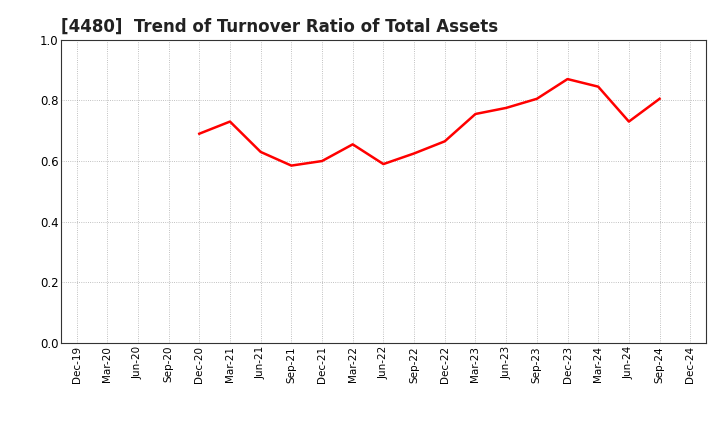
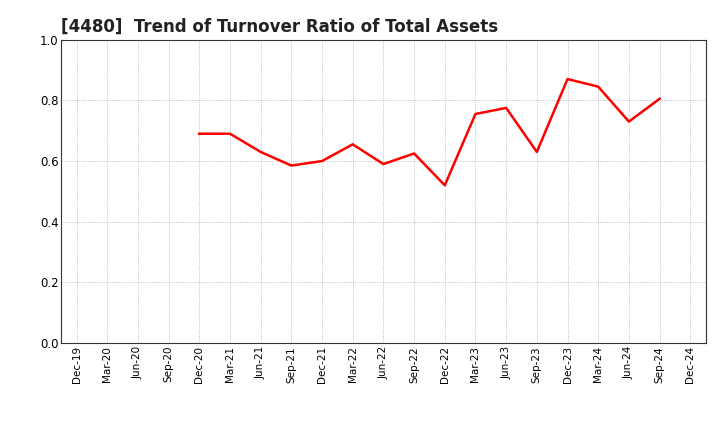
Mar-21: 0.730 -> 0.690
Dec-22: 0.665 -> 0.520
Sep-23: 0.805 -> 0.630
